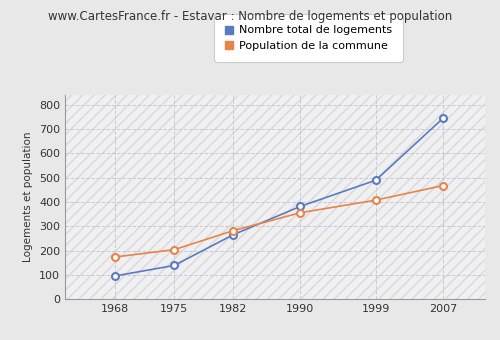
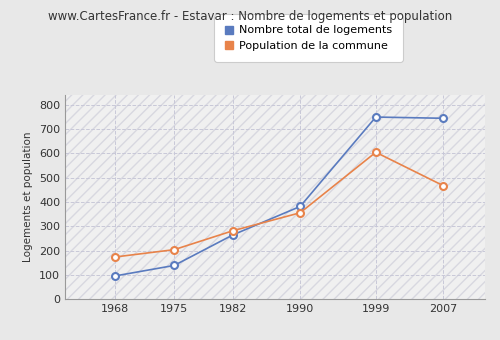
Nombre total de logements/1999: 490 -> 750
Population de la commune/1999: 408 -> 605
